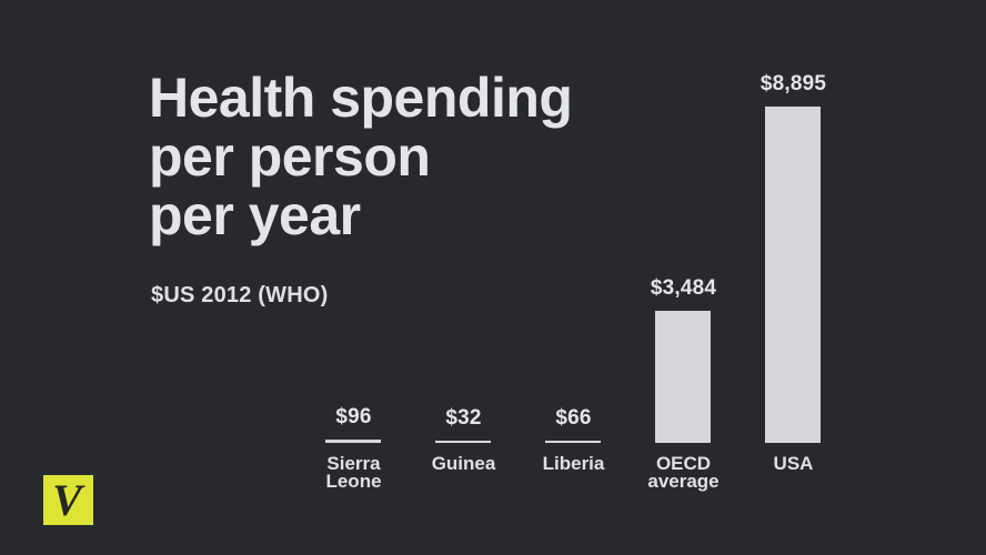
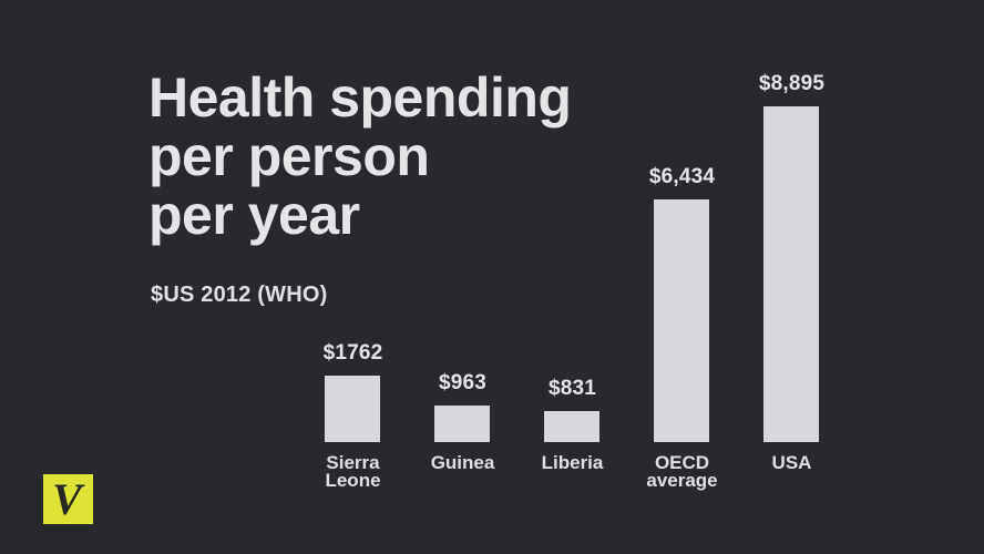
Sierra Leone: $96 -> $1762
Guinea: $32 -> $963
Liberia: $66 -> $831
OECD average: $3,484 -> $6,434
